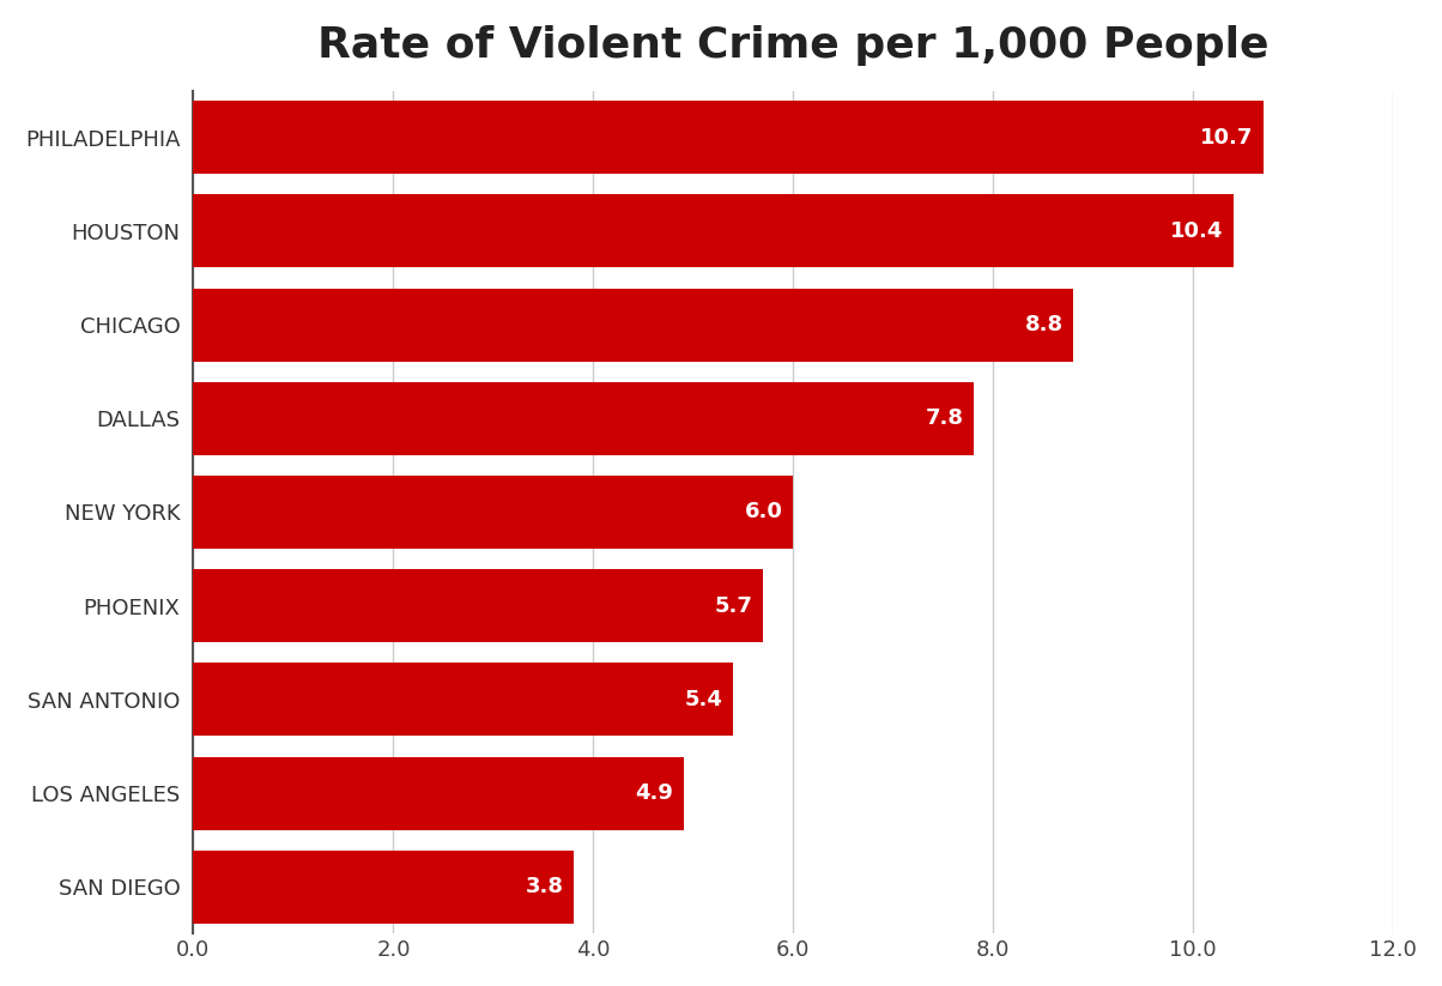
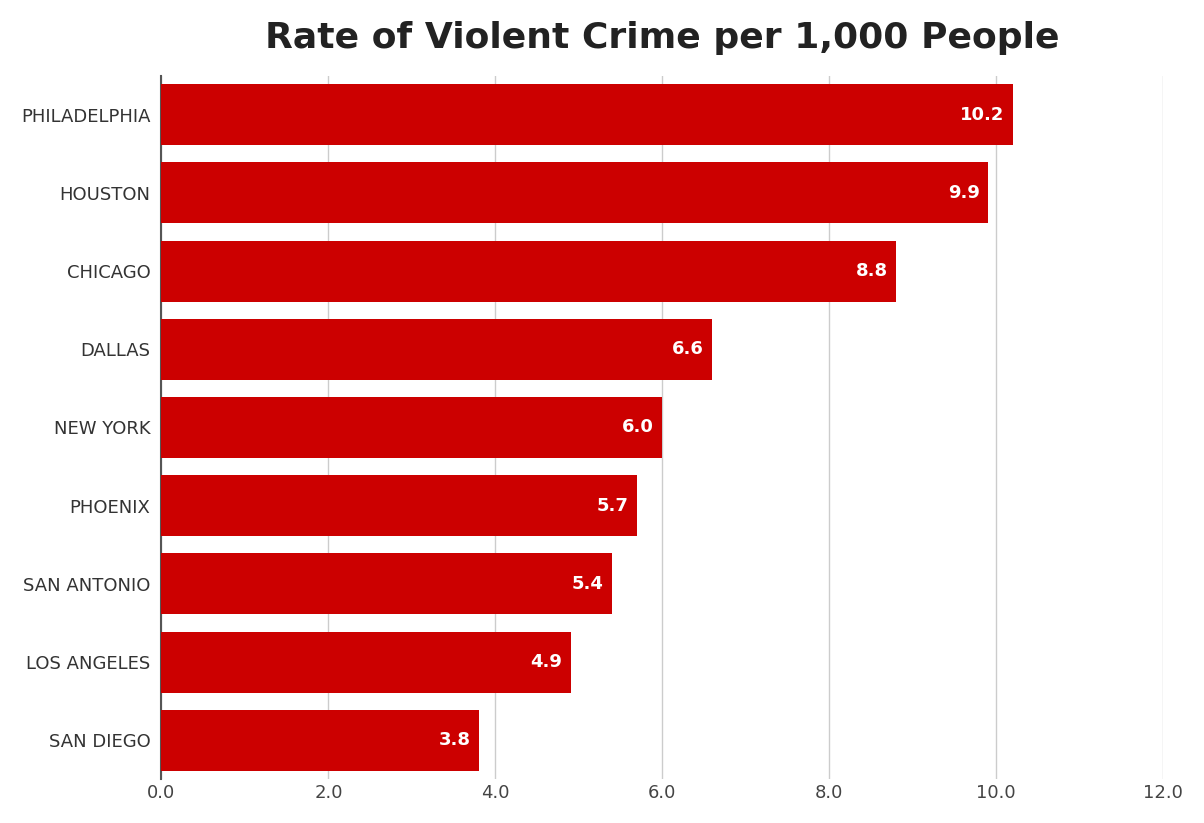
PHILADELPHIA: 10.7 -> 10.2
HOUSTON: 10.4 -> 9.9
DALLAS: 7.8 -> 6.6
